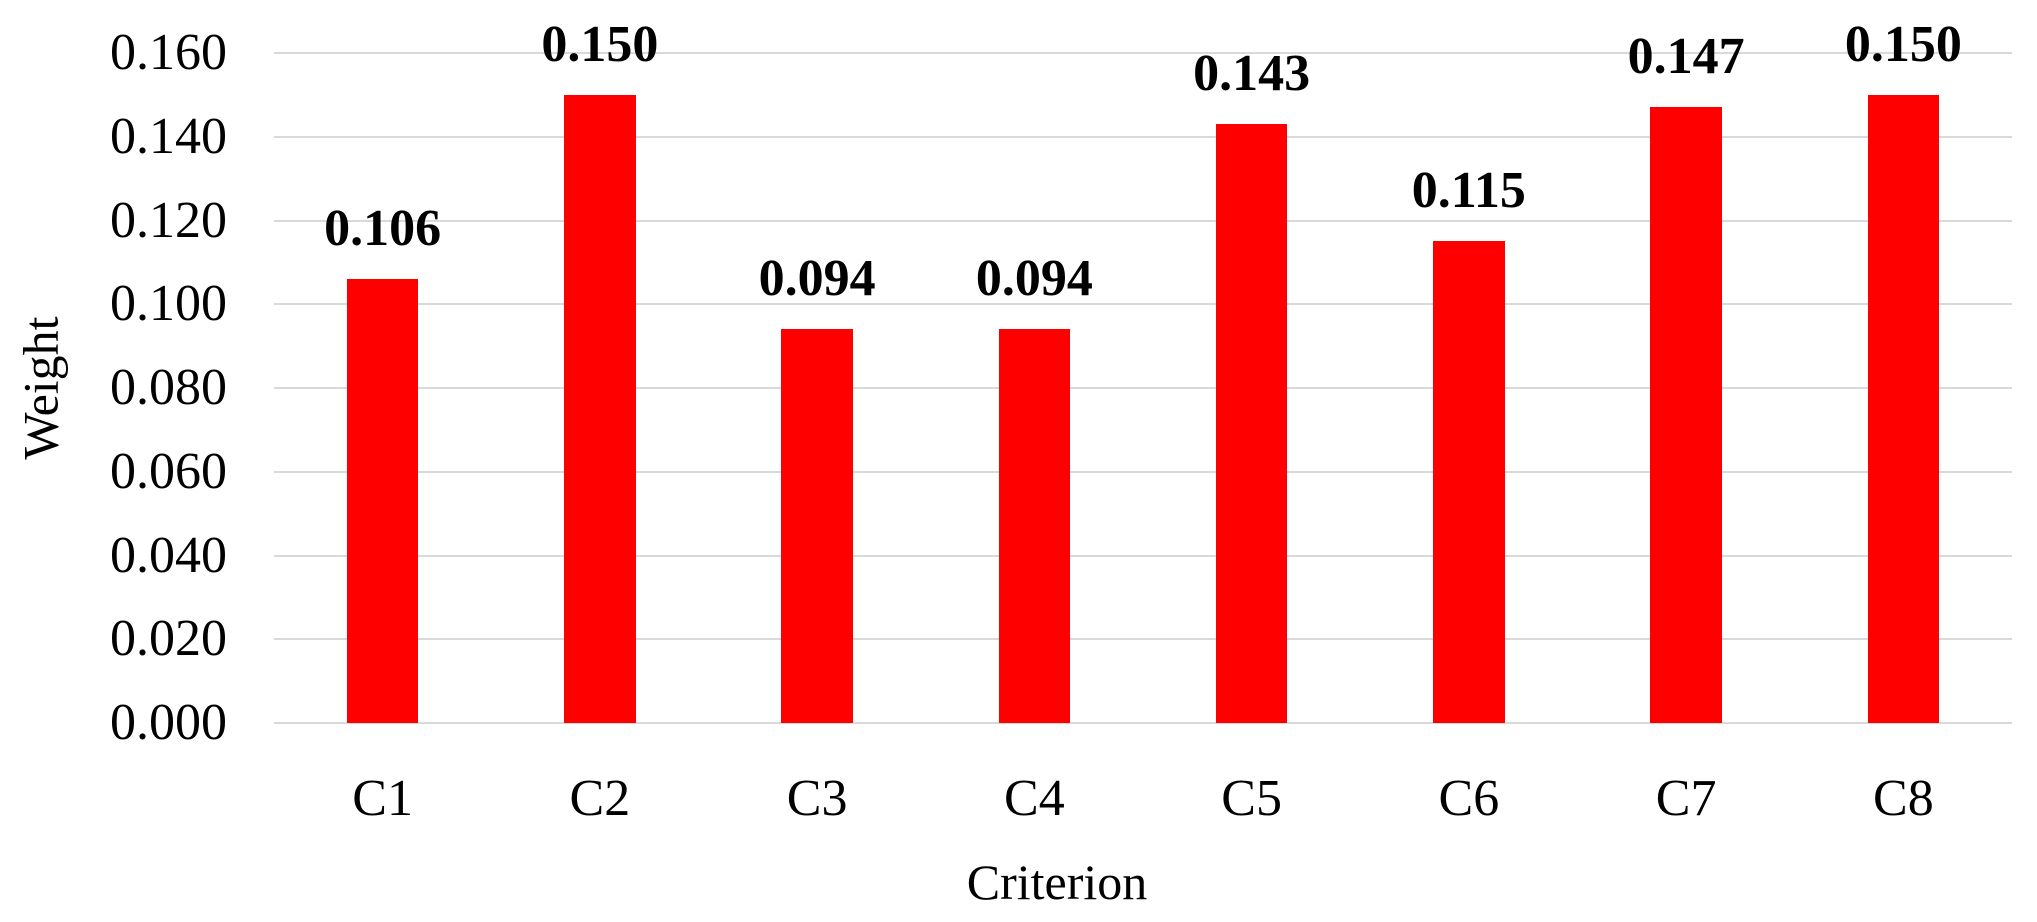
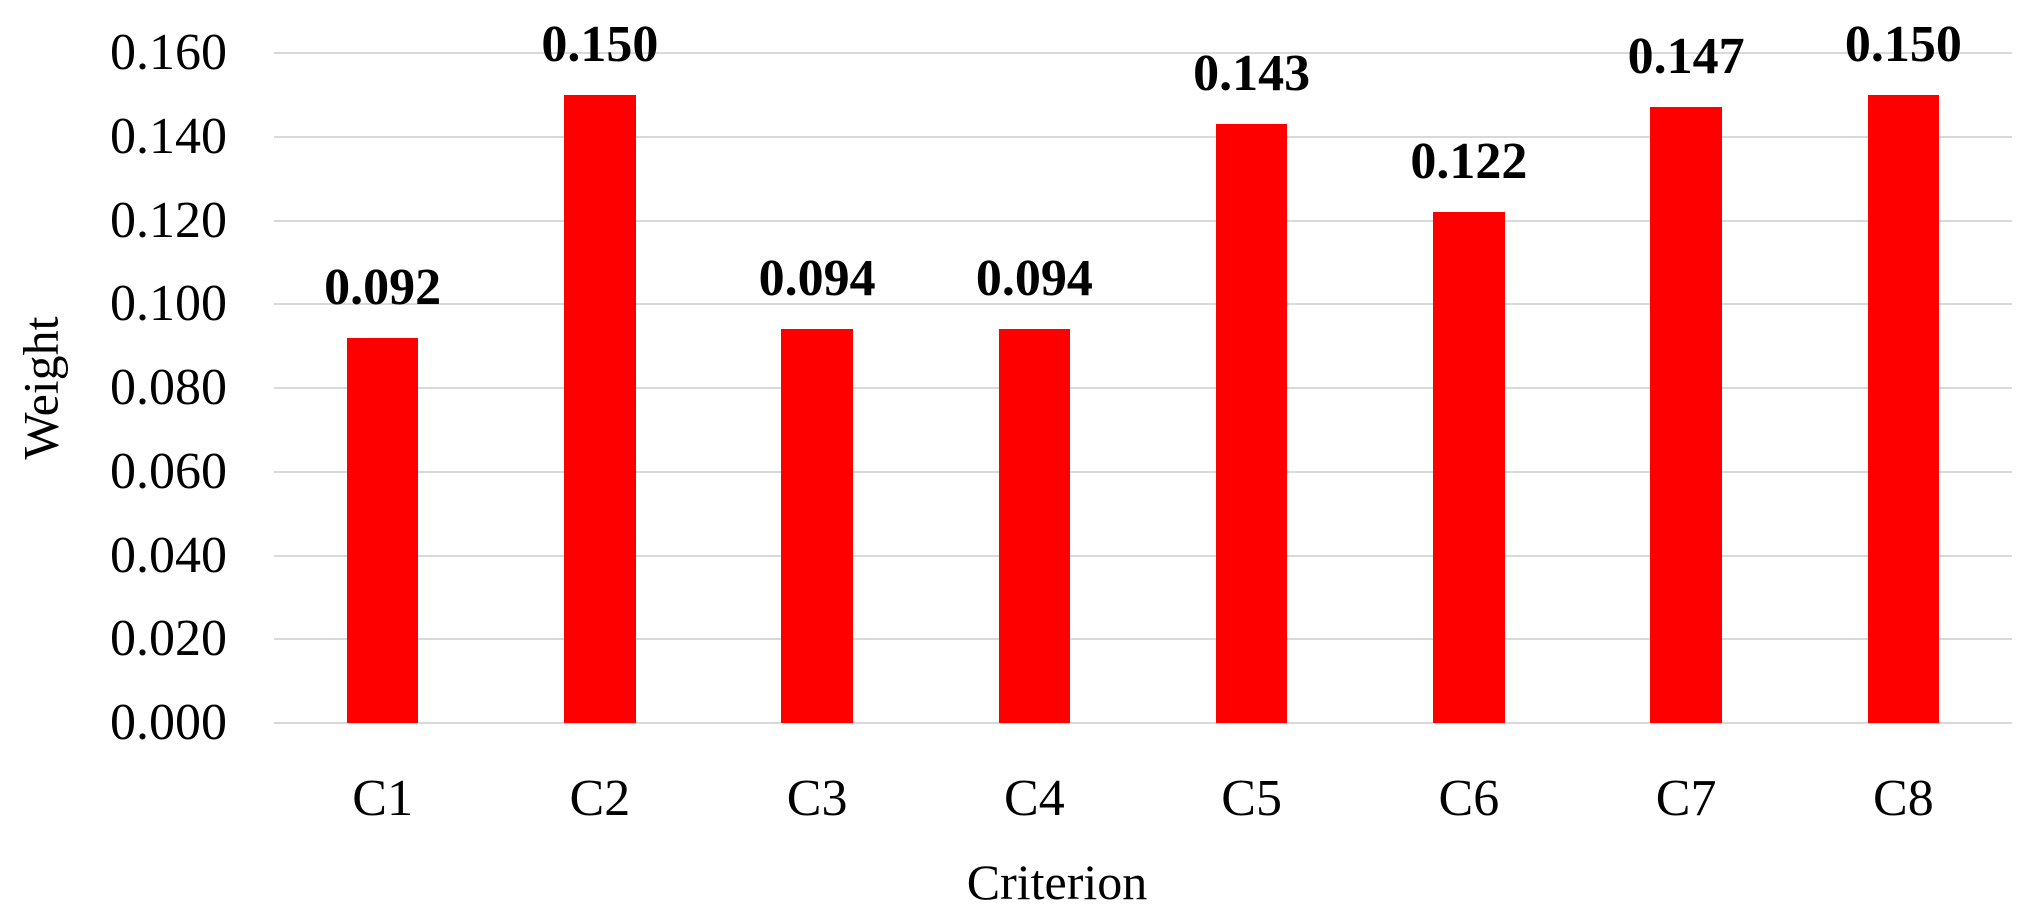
C1: 0.106 -> 0.092
C6: 0.115 -> 0.122
